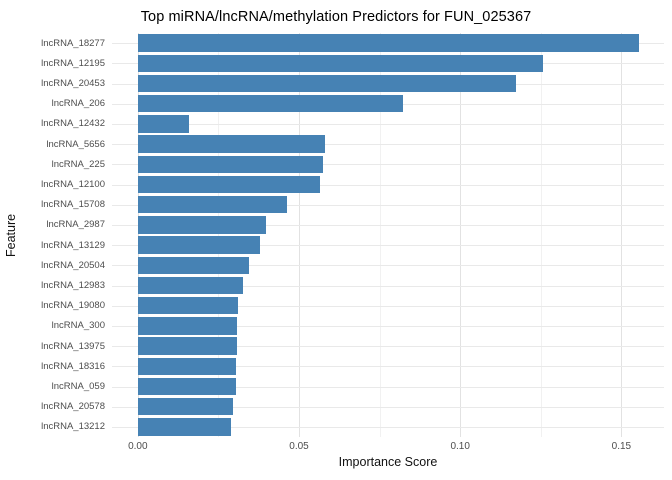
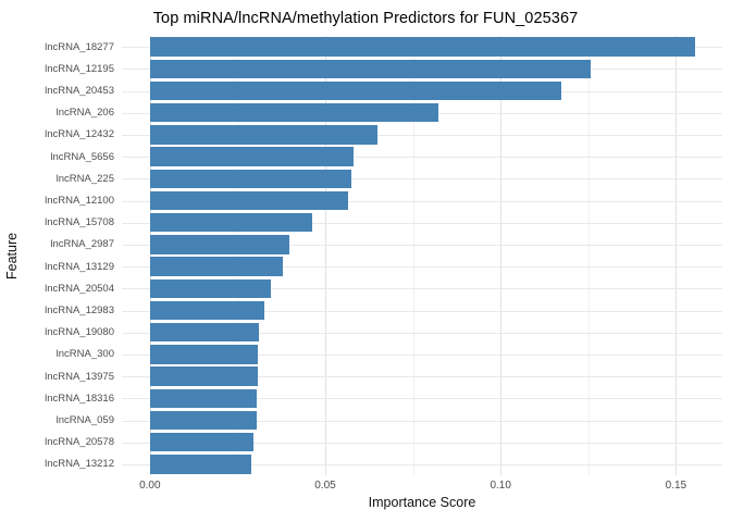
lncRNA_12432: 0.016 -> 0.065
